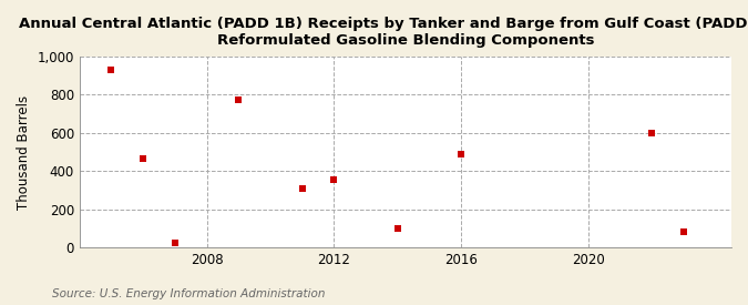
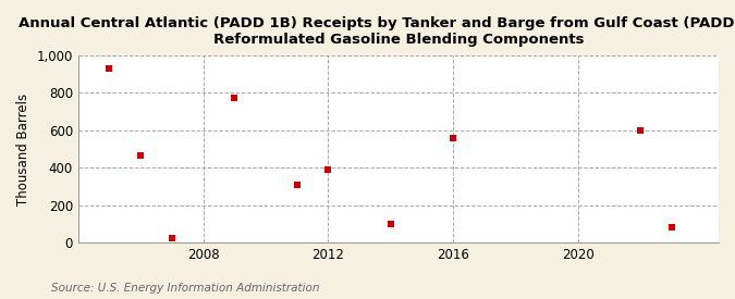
2012: 360 -> 390
2016: 490 -> 560
